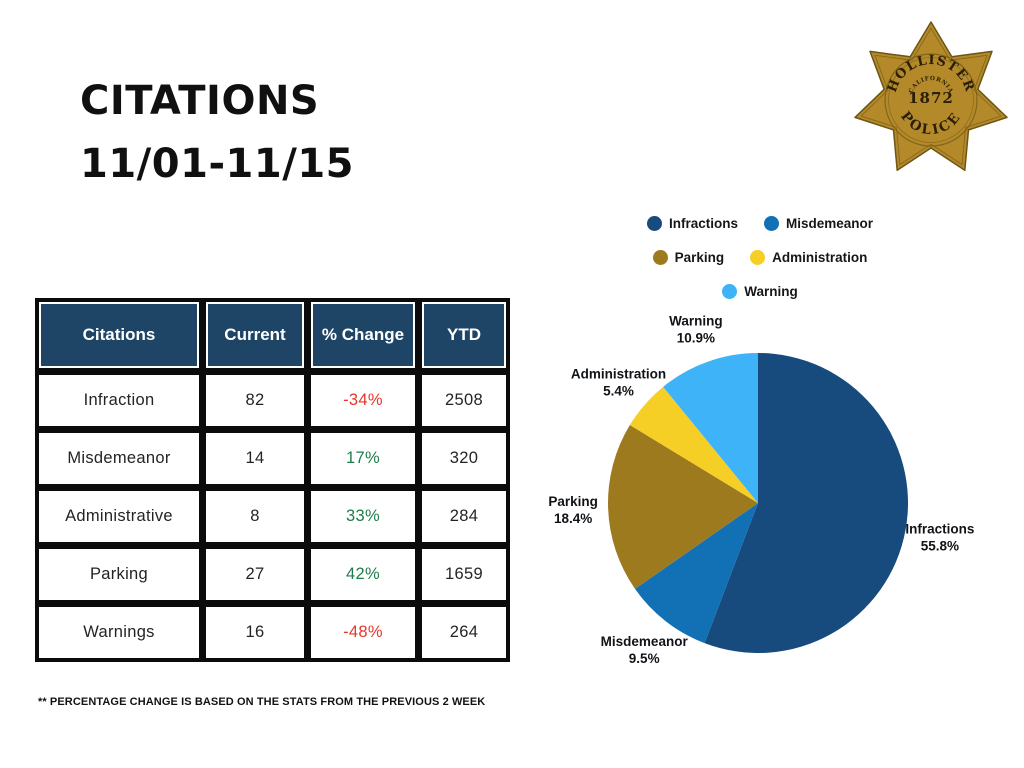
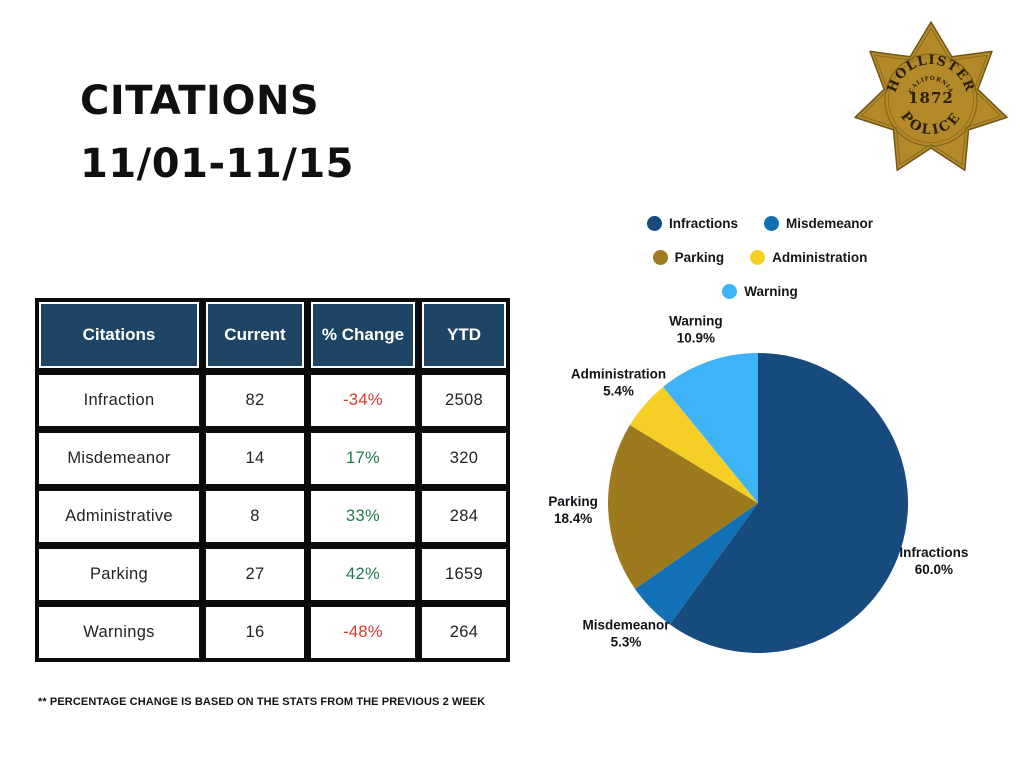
Infractions: 55.8% -> 60.0%
Misdemeanor: 9.5% -> 5.3%
